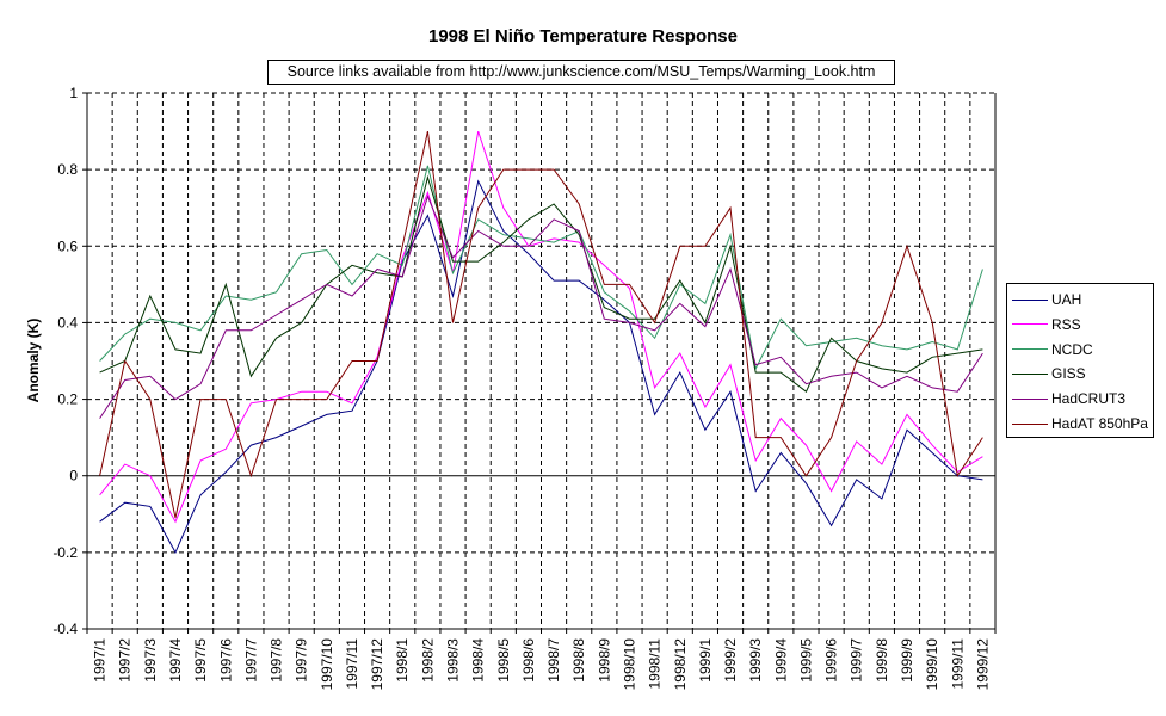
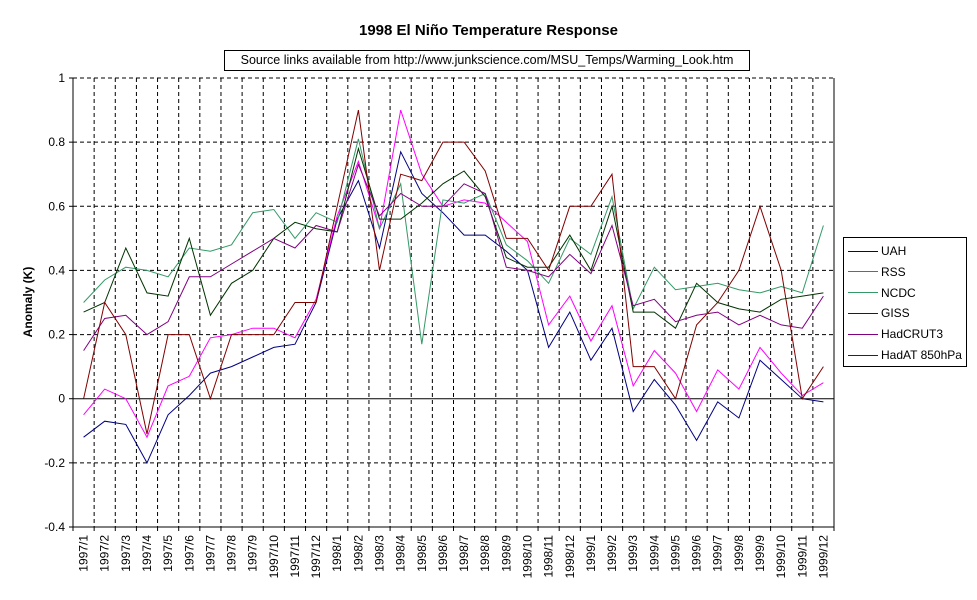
NCDC/1998/5: 0.63 -> 0.17
HadAT 850hPa/1998/5: 0.80 -> 0.68
HadAT 850hPa/1999/6: 0.10 -> 0.23
